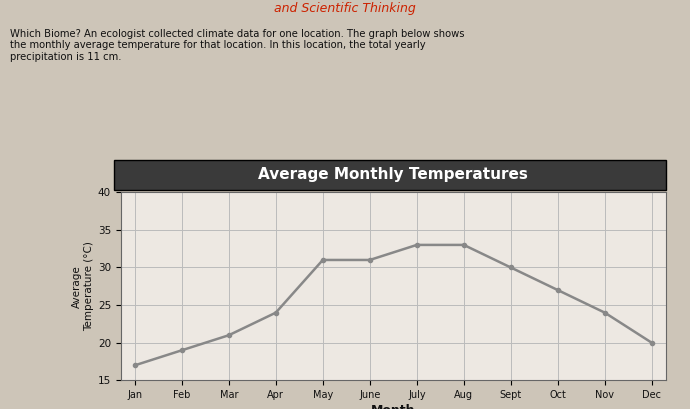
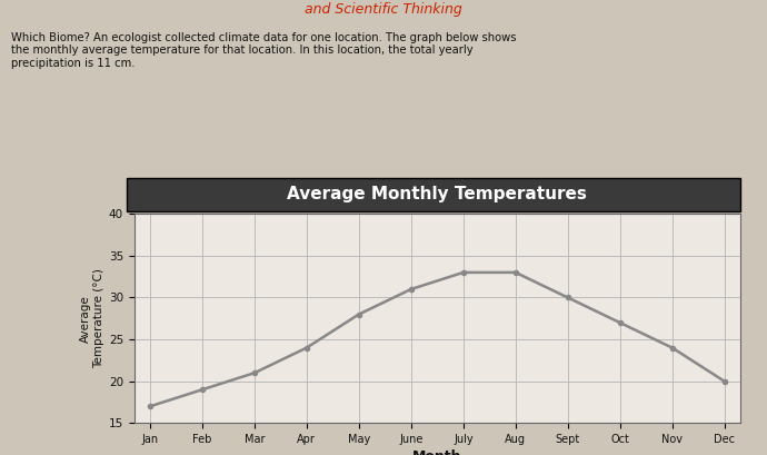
May: 31 -> 28
